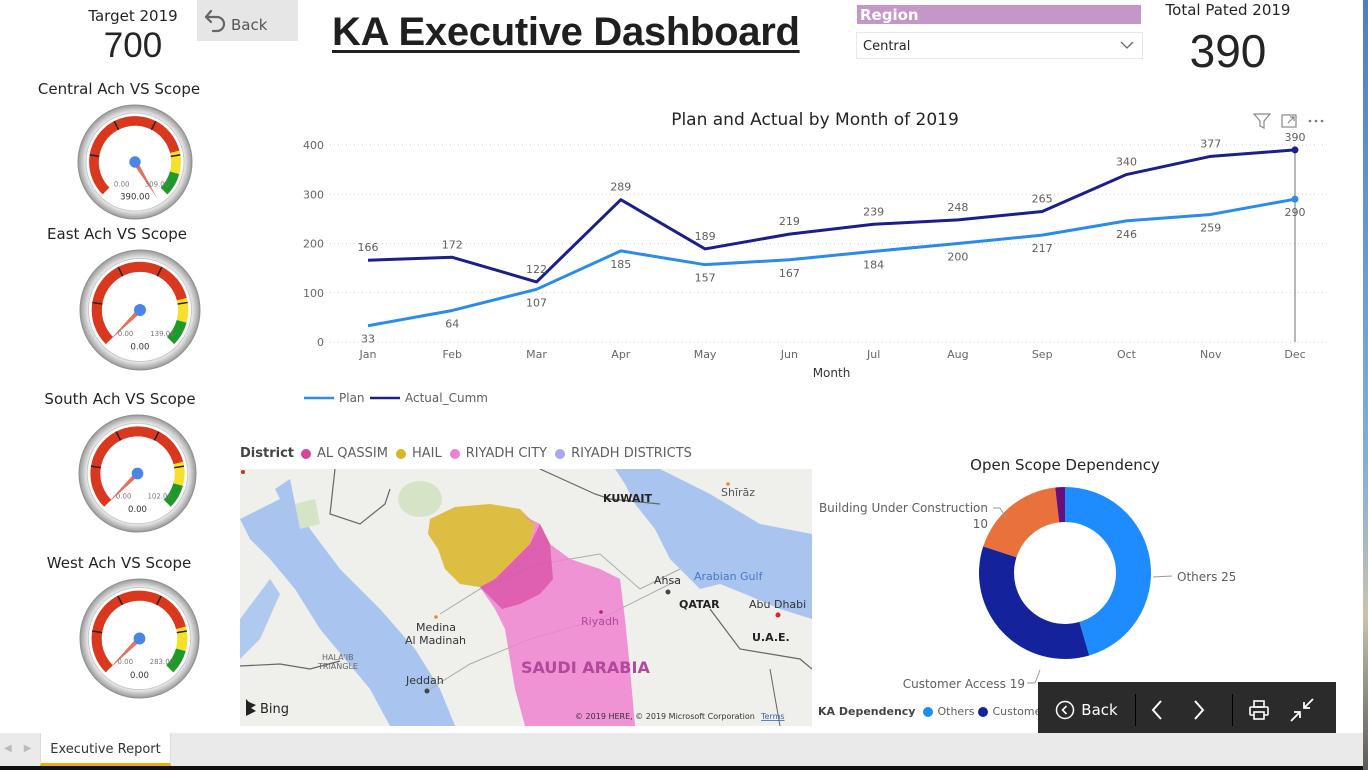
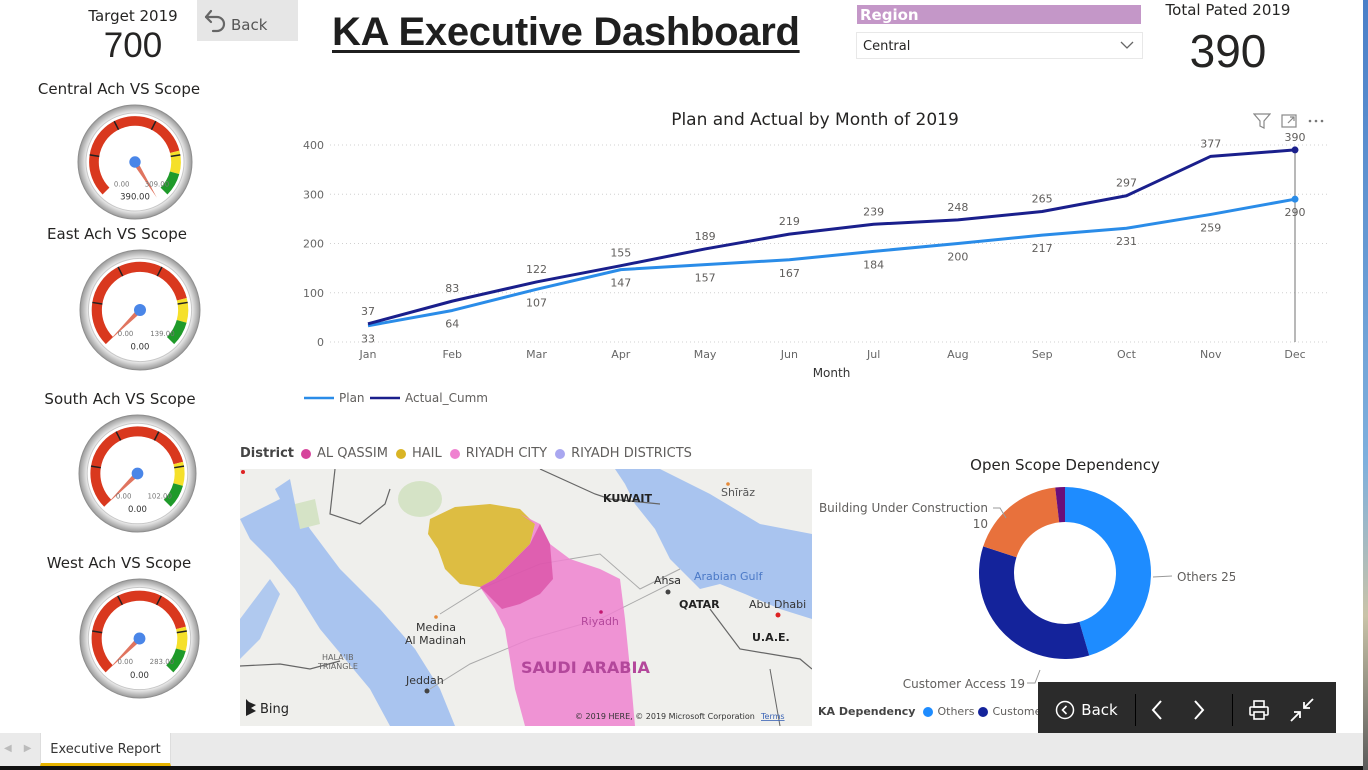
Plan and Actual by Month of 2019/Actual_Cumm/Jan: 166 -> 37
Plan and Actual by Month of 2019/Actual_Cumm/Feb: 172 -> 83
Plan and Actual by Month of 2019/Plan/Apr: 185 -> 147
Plan and Actual by Month of 2019/Actual_Cumm/Apr: 289 -> 155
Plan and Actual by Month of 2019/Plan/Oct: 246 -> 231
Plan and Actual by Month of 2019/Actual_Cumm/Oct: 340 -> 297
